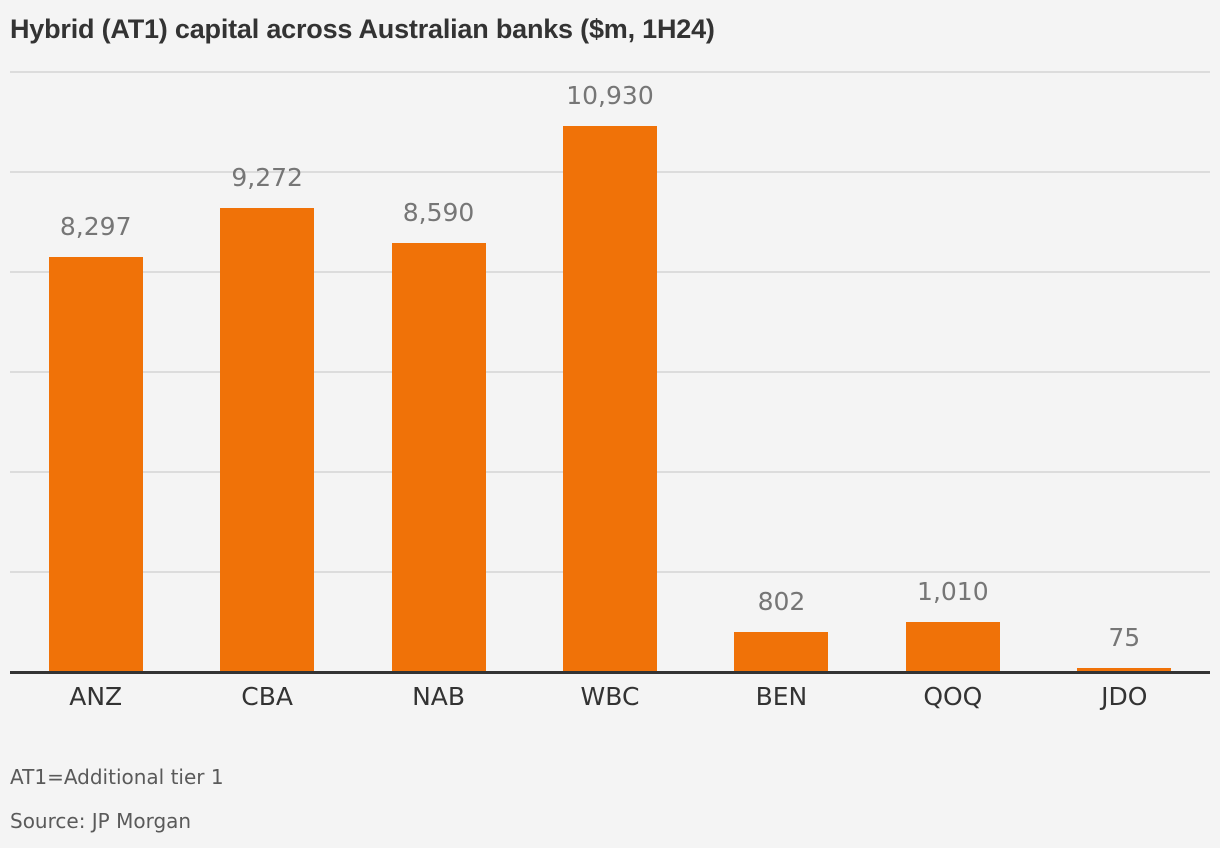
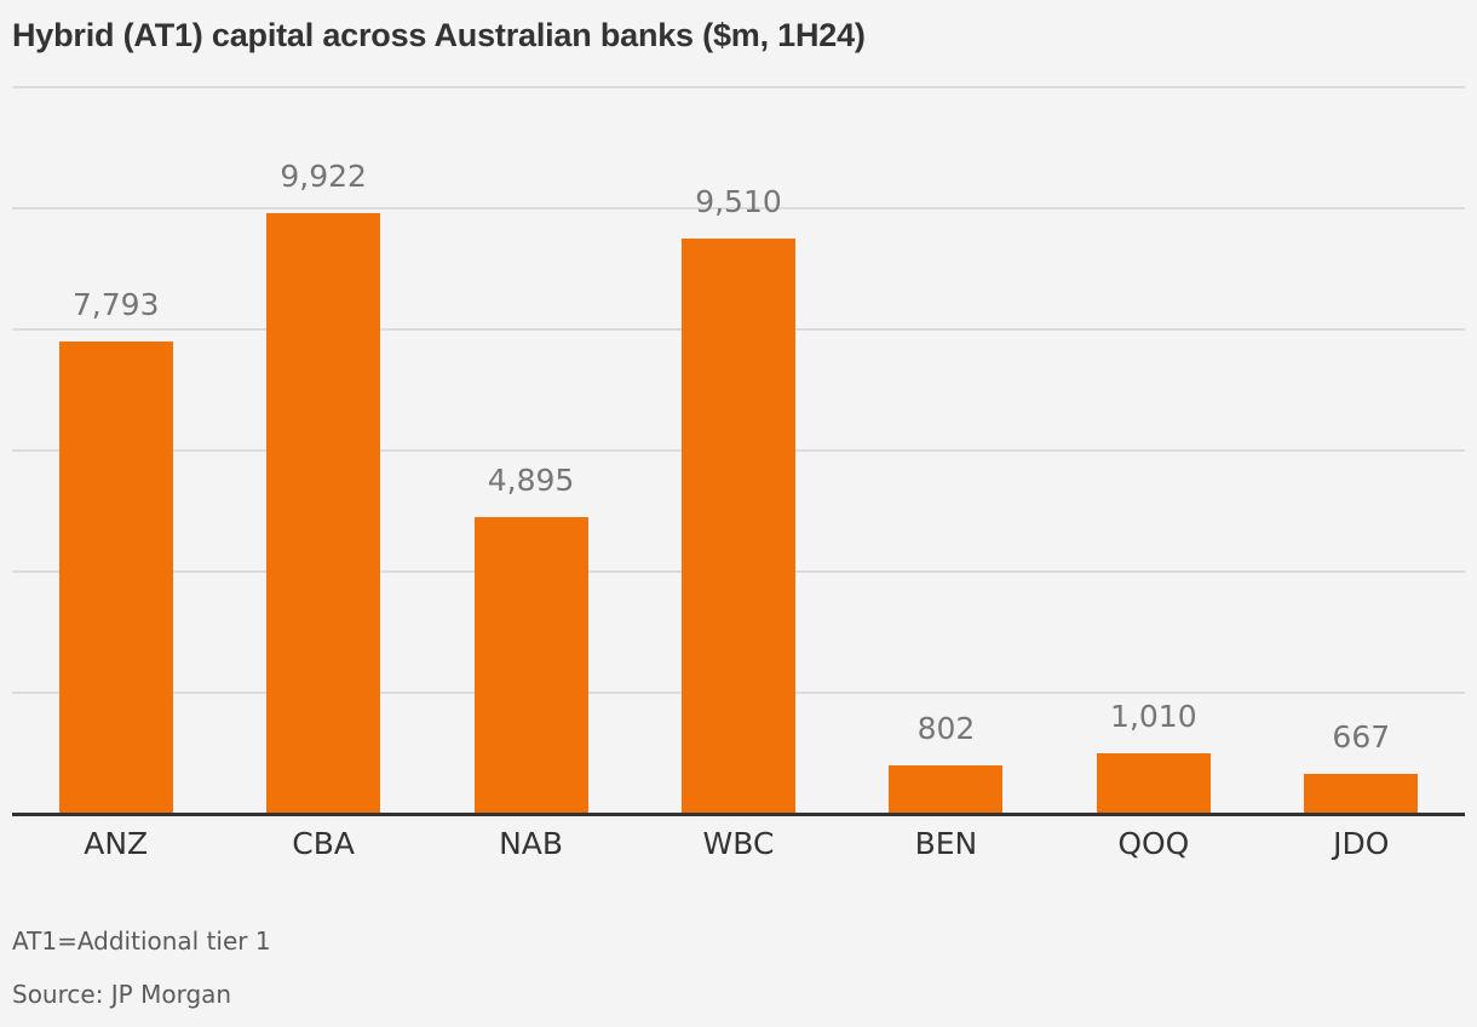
ANZ: 8,297 -> 7,793
CBA: 9,272 -> 9,922
NAB: 8,590 -> 4,895
WBC: 10,930 -> 9,510
JDO: 75 -> 667
